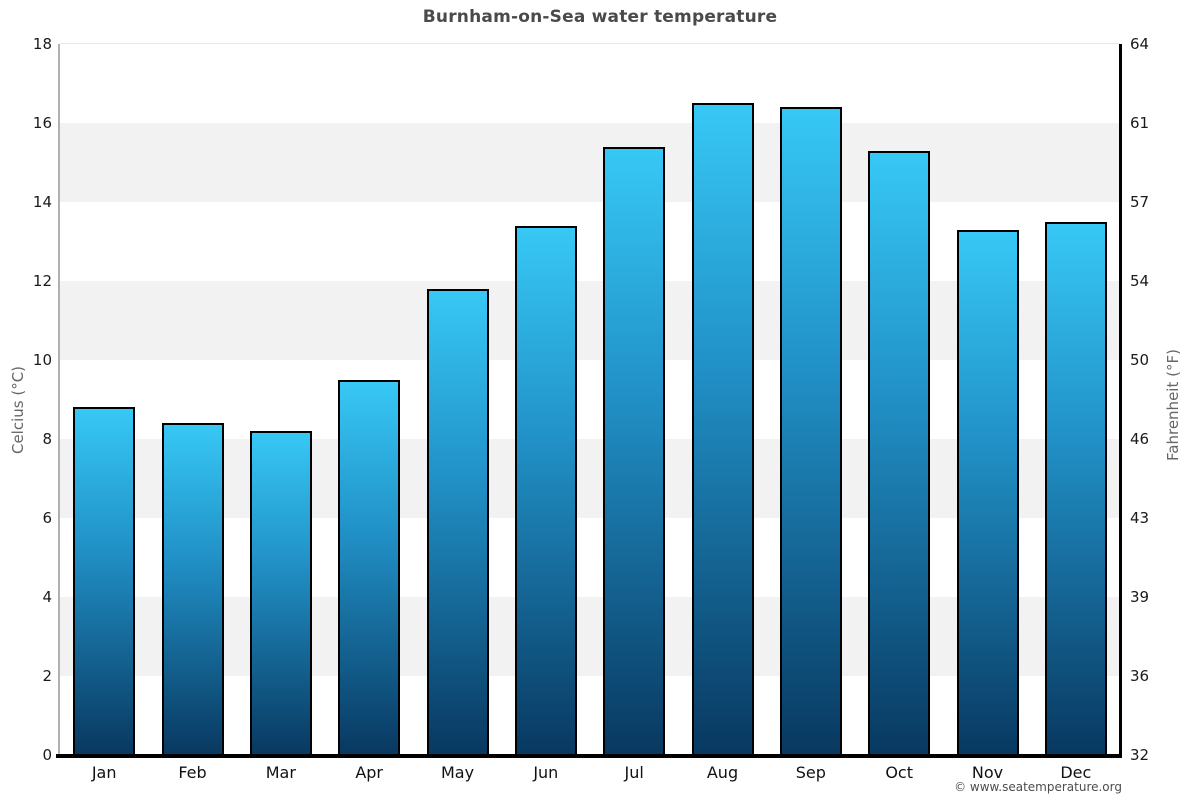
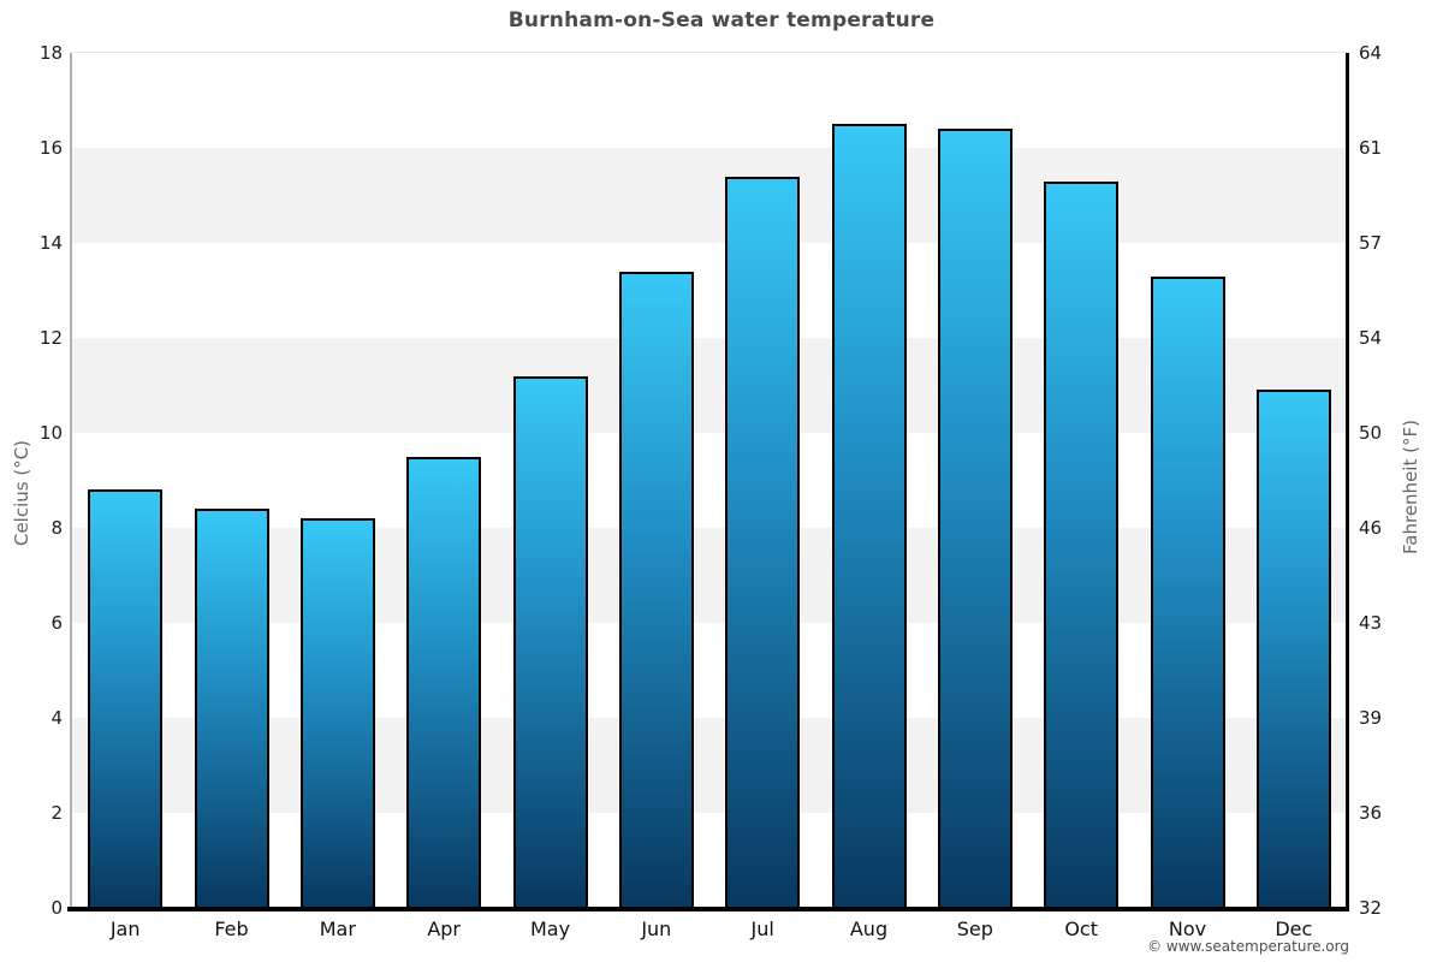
May: 11.8 -> 11.2
Dec: 13.5 -> 10.9
